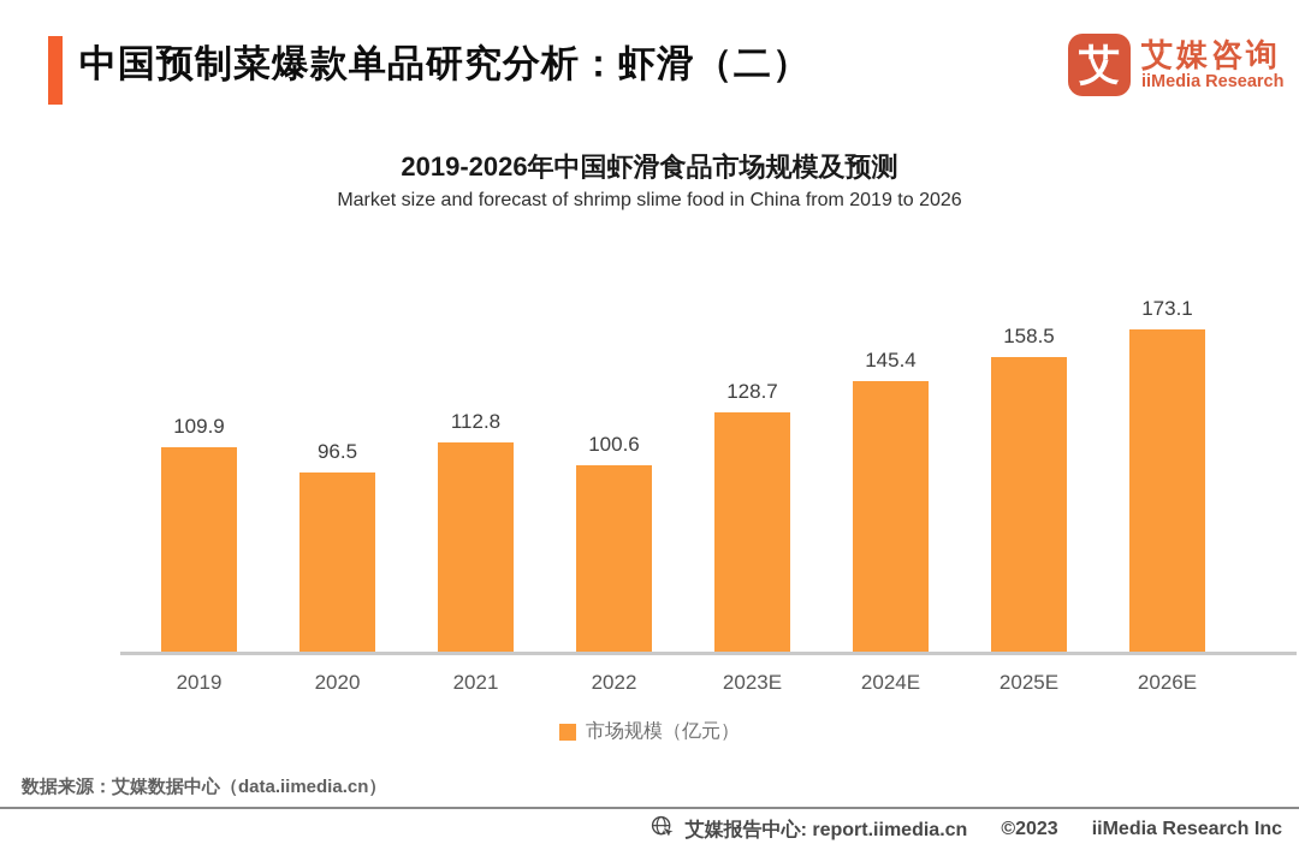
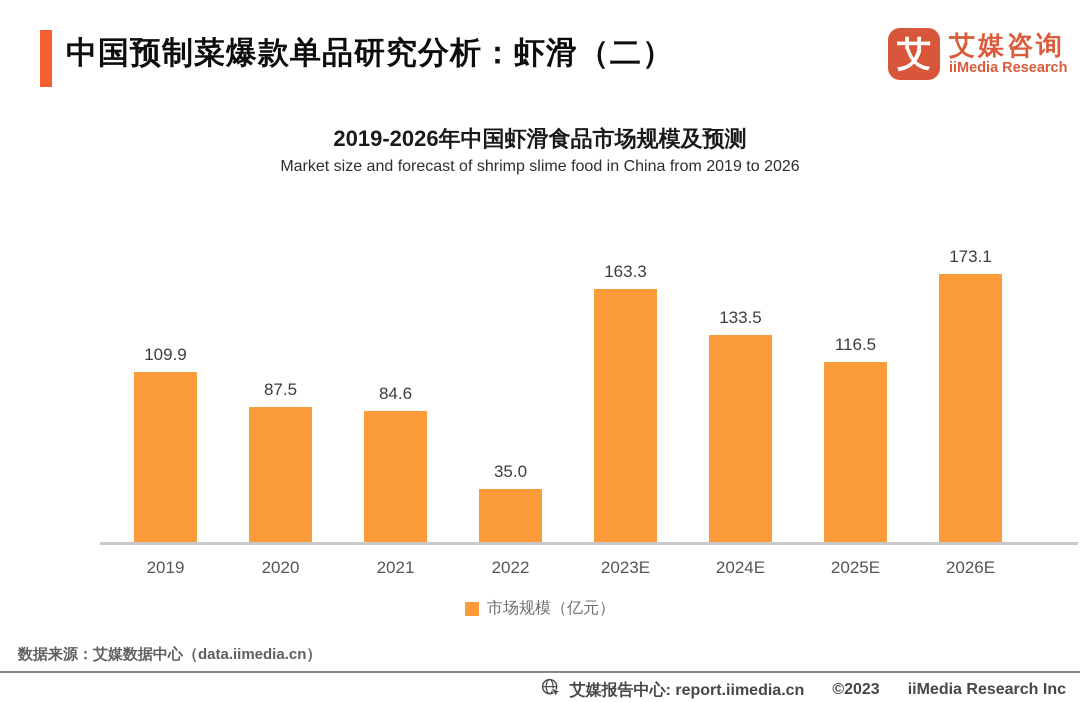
2020: 96.5 -> 87.5
2021: 112.8 -> 84.6
2022: 100.6 -> 35.0
2023E: 128.7 -> 163.3
2024E: 145.4 -> 133.5
2025E: 158.5 -> 116.5
